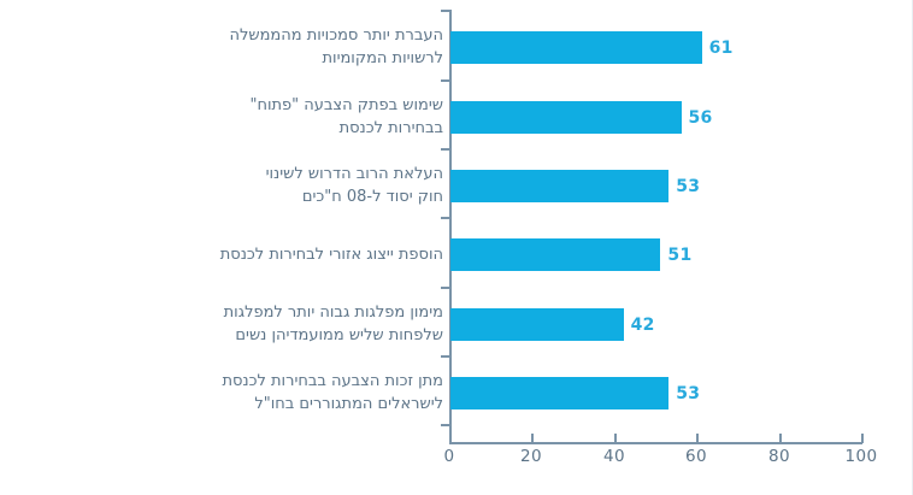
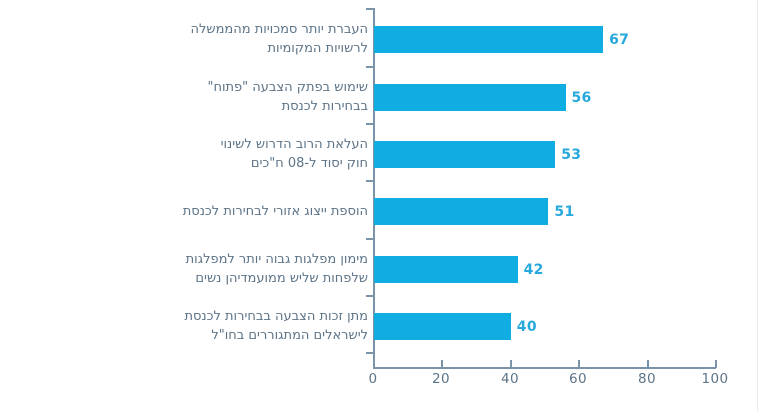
העברת יותר סמכויות מהממשלה לרשויות המקומיות: 61 -> 67
מתן זכות הצבעה בבחירות לכנסת לישראלים המתגוררים בחו"ל: 53 -> 40
